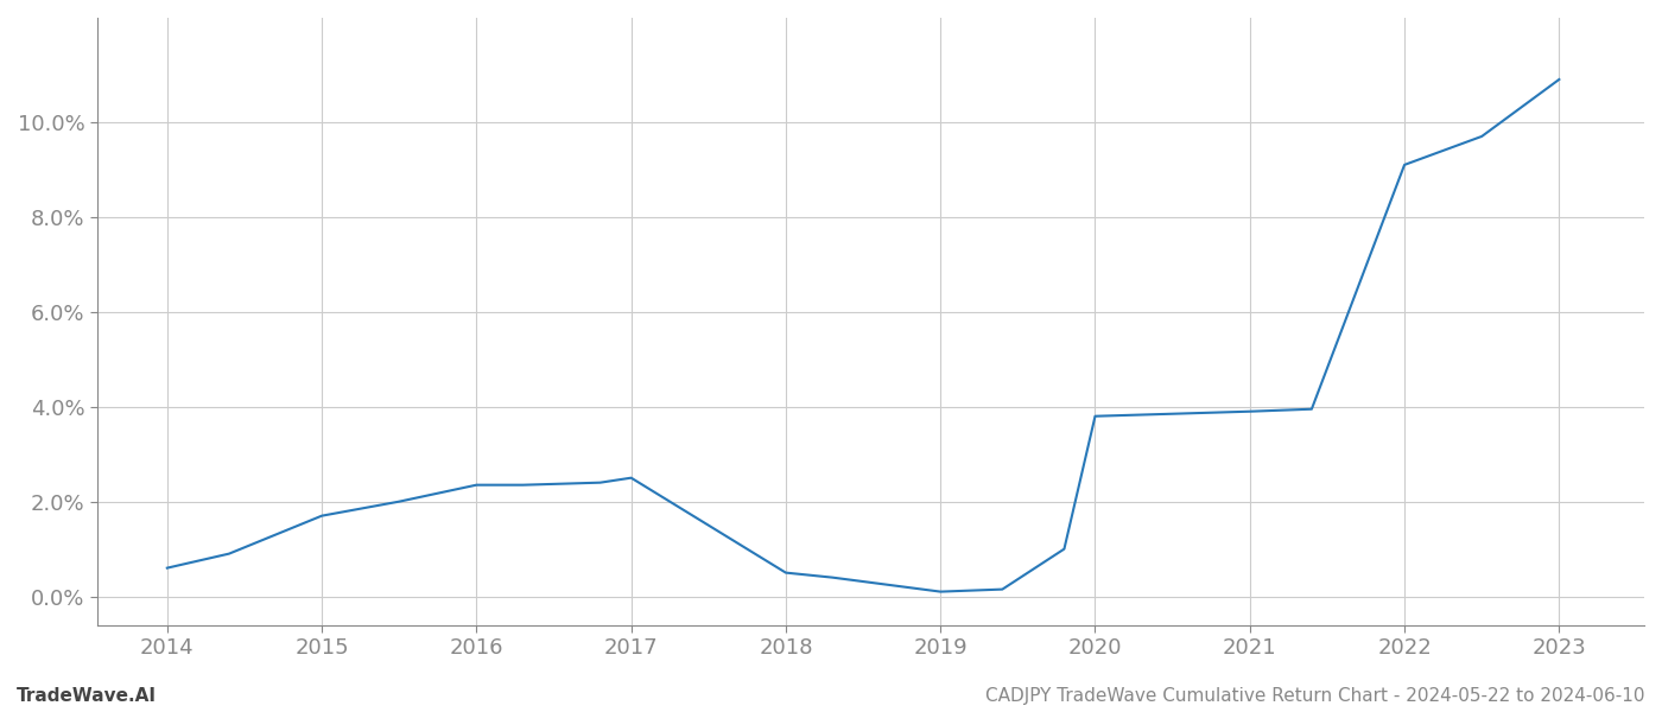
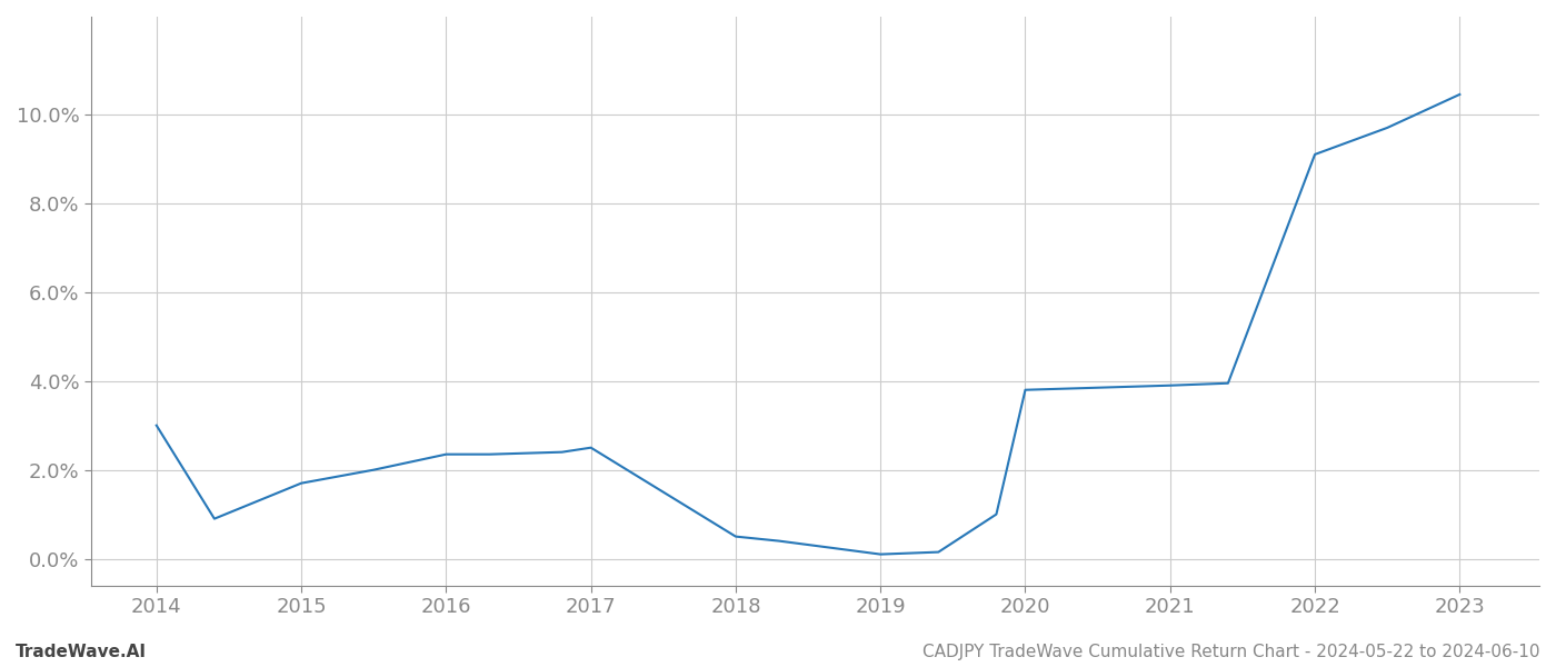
2014: 0.60% -> 3.00%
2023: 10.90% -> 10.45%
